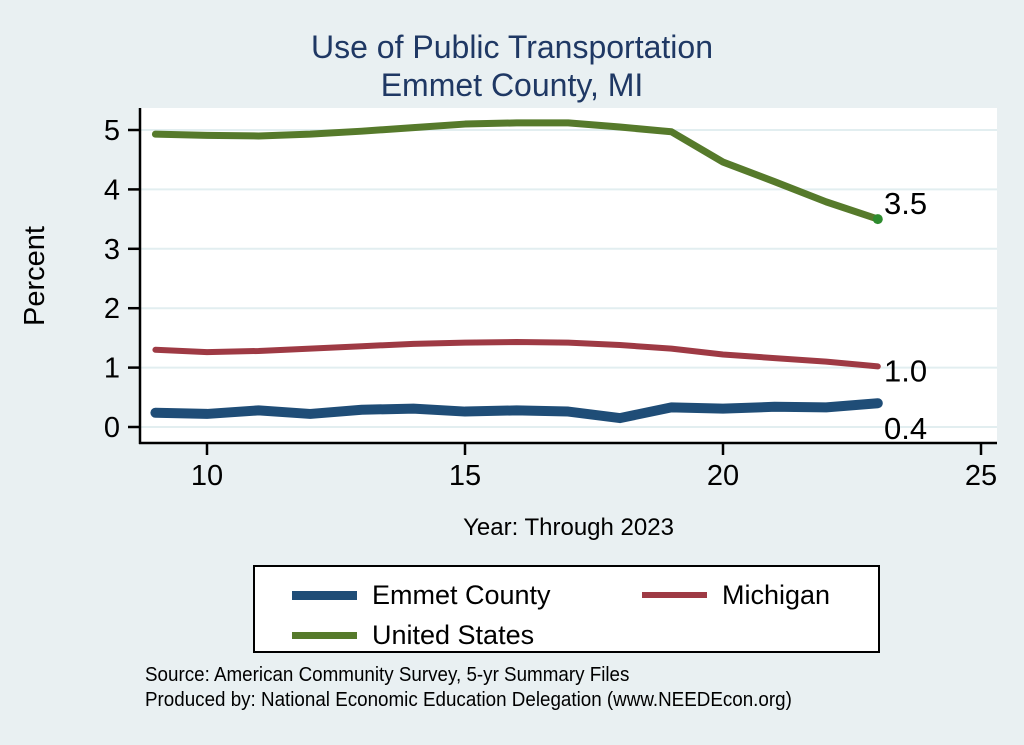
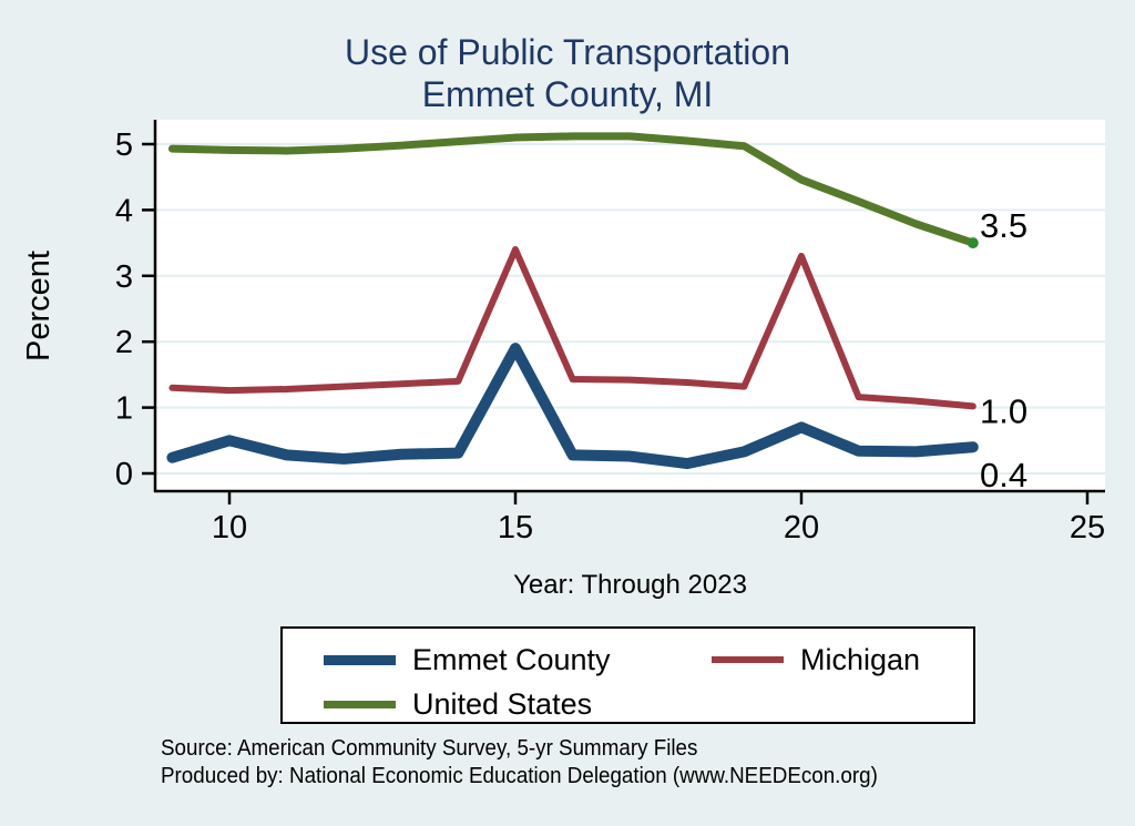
Emmet County/10: 0.2 -> 0.5
Emmet County/15: 0.3 -> 1.9
Michigan/15: 1.4 -> 3.4
Emmet County/20: 0.3 -> 0.7
Michigan/20: 1.2 -> 3.3
